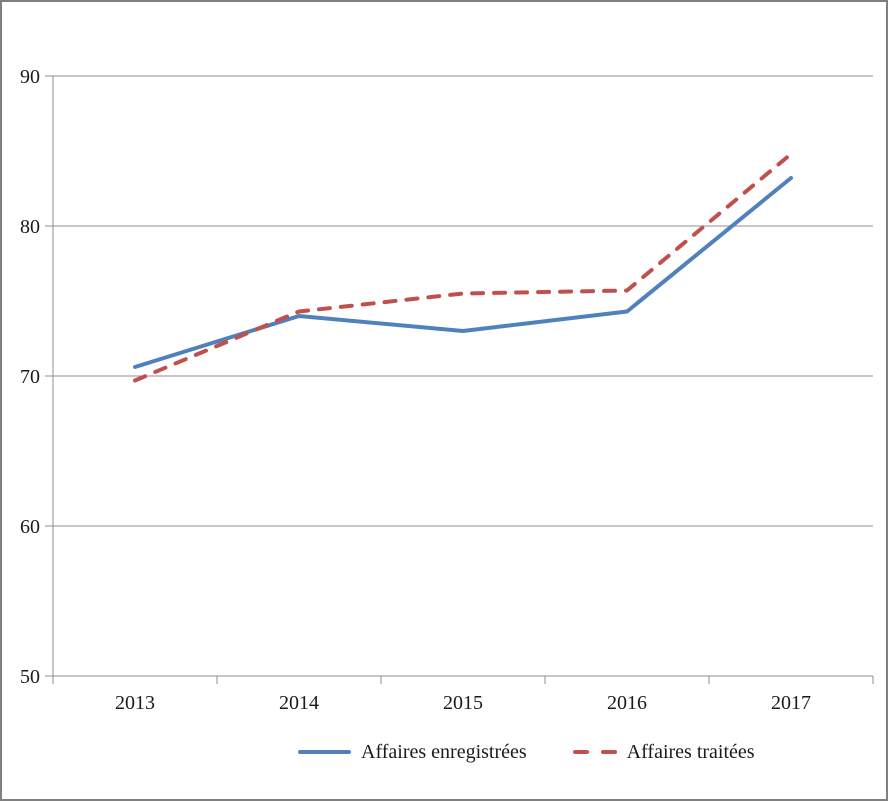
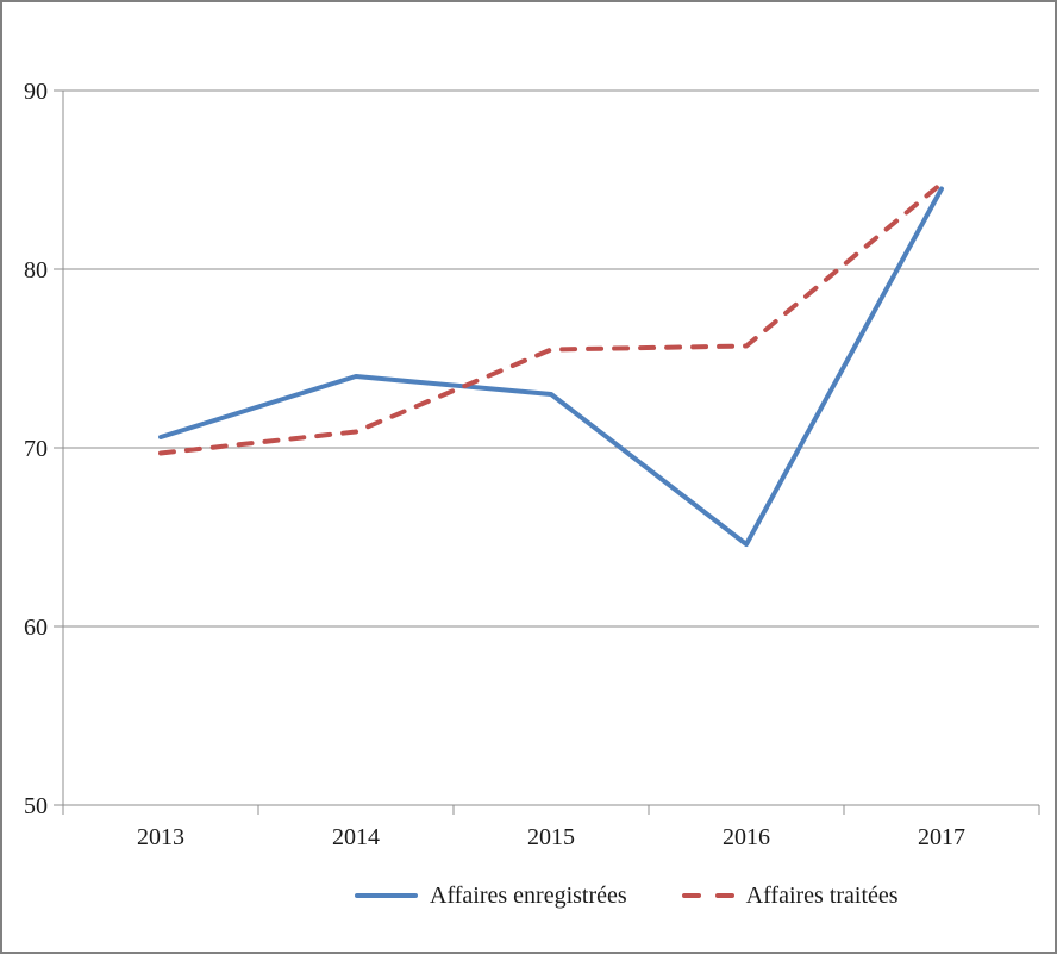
Affaires traitées/2014: 74.3 -> 70.9
Affaires enregistrées/2016: 74.3 -> 64.6
Affaires enregistrées/2017: 83.2 -> 84.5
